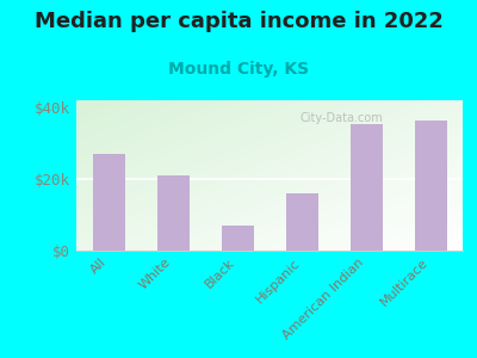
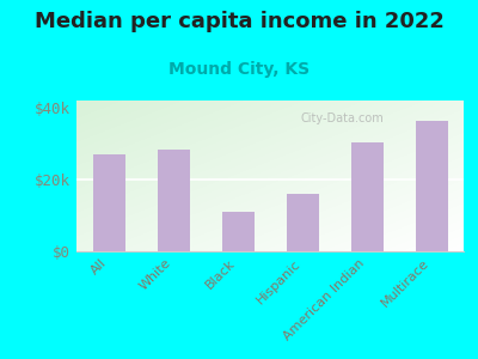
White: $21.0k -> $28.5k
Black: $7.0k -> $11.0k
American Indian: $35.5k -> $30.5k
